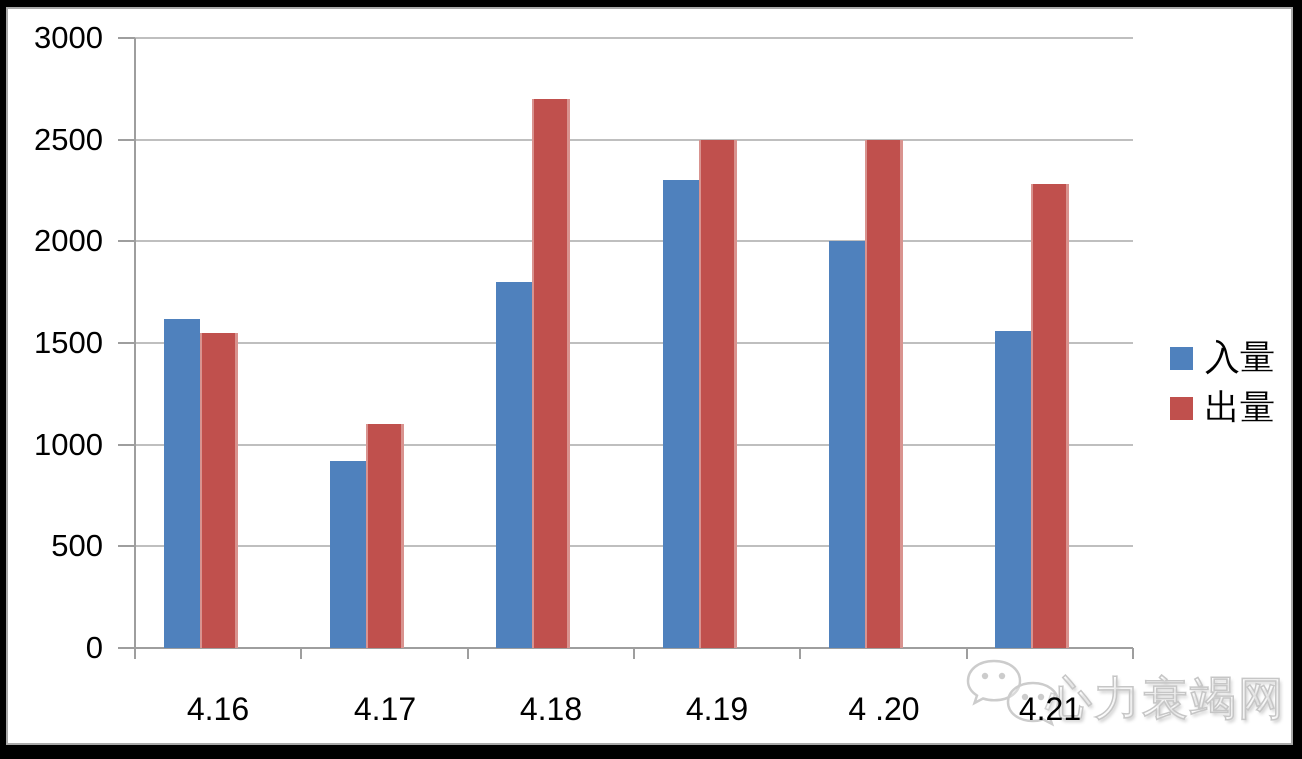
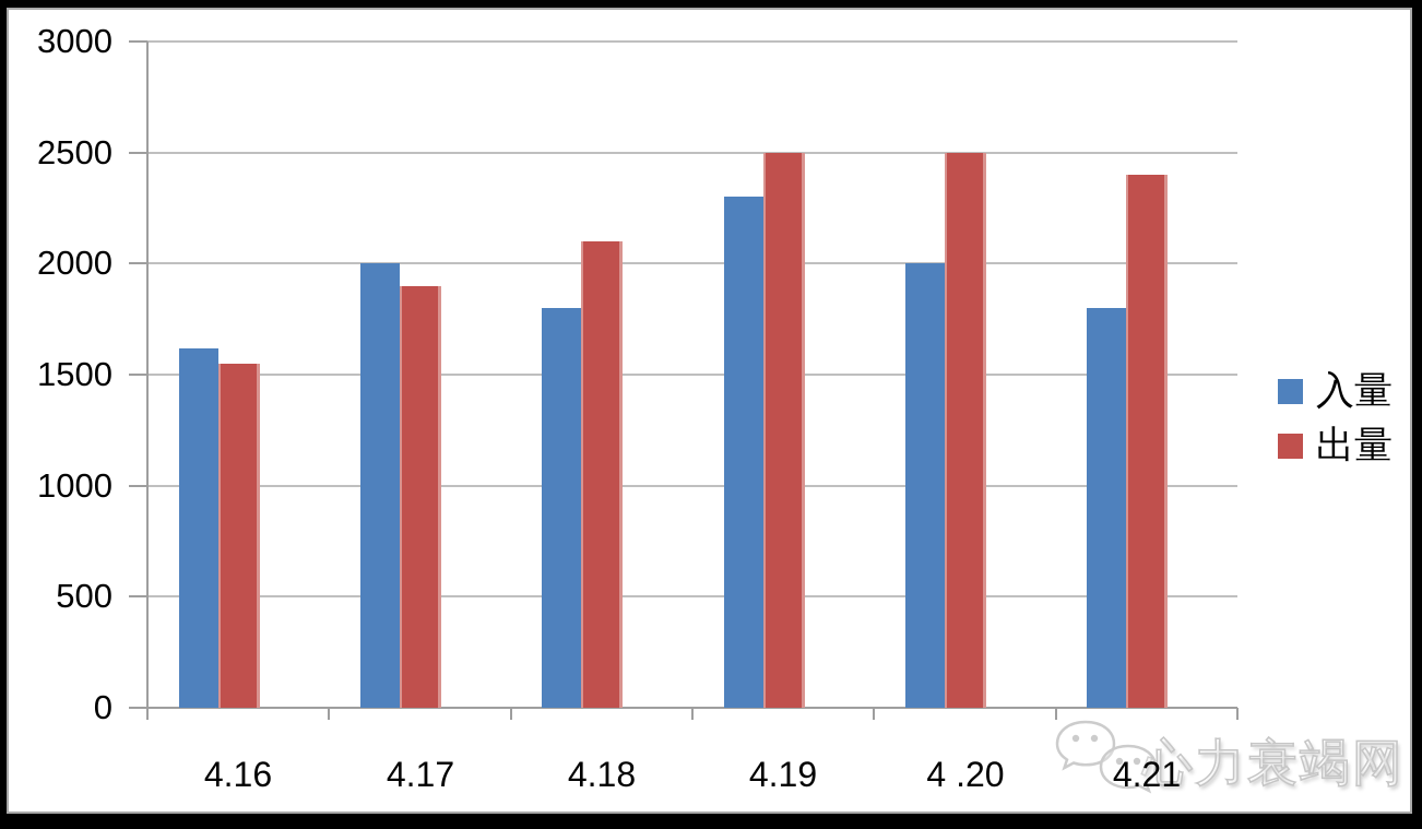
入量/4.17: 920 -> 2000
出量/4.17: 1100 -> 1900
出量/4.18: 2700 -> 2100
入量/4.21: 1560 -> 1800
出量/4.21: 2280 -> 2400
